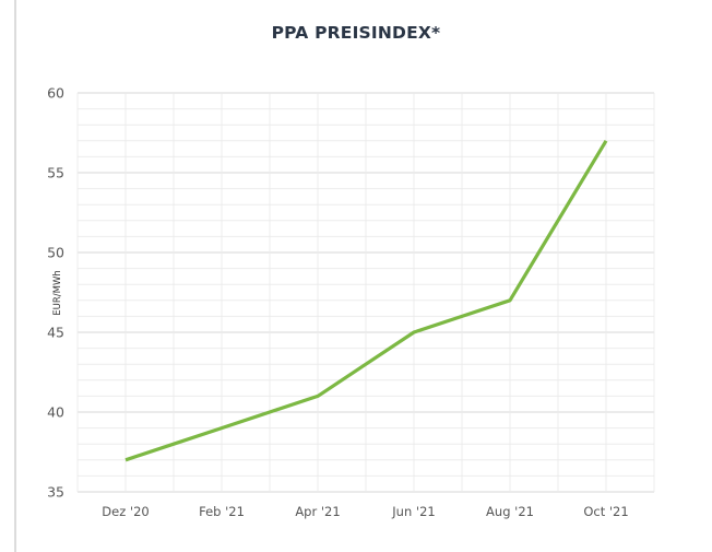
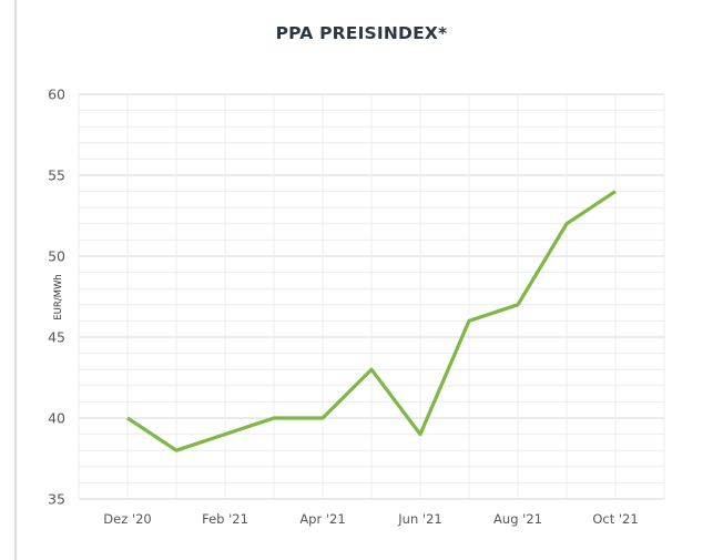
Dez '20: 37 -> 40
Apr '21: 41 -> 40
Jun '21: 45 -> 39
Oct '21: 57 -> 54
